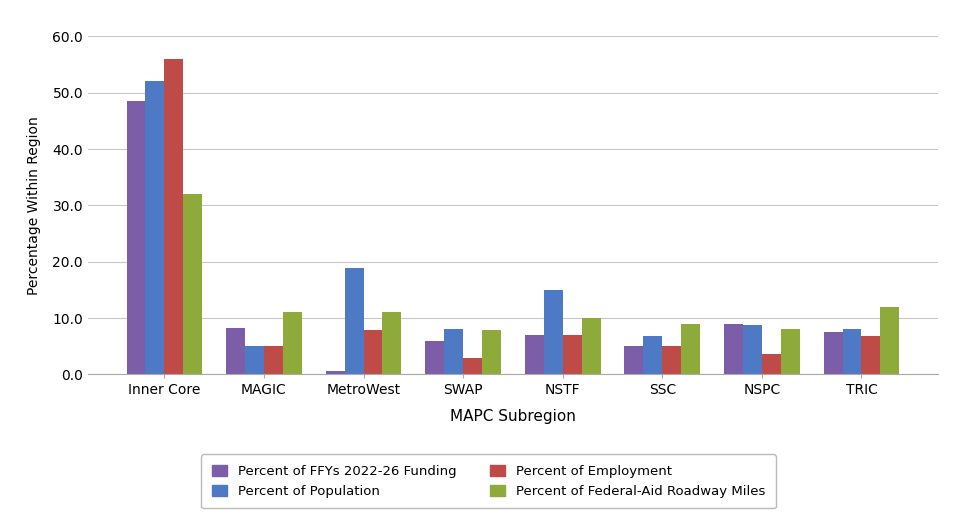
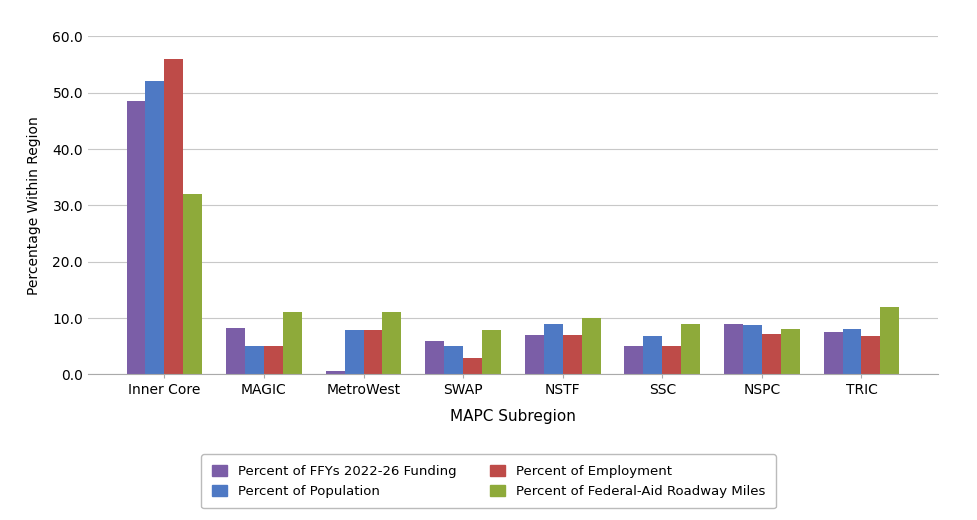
Percent of Population/MetroWest: 18.8 -> 7.8
Percent of Population/SWAP: 8.0 -> 5.0
Percent of Population/NSTF: 15.0 -> 9.0
Percent of Employment/NSPC: 3.6 -> 7.2
